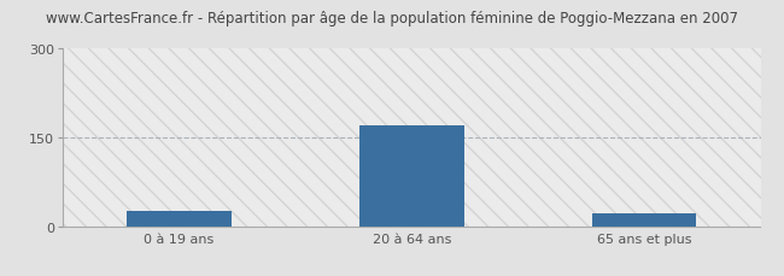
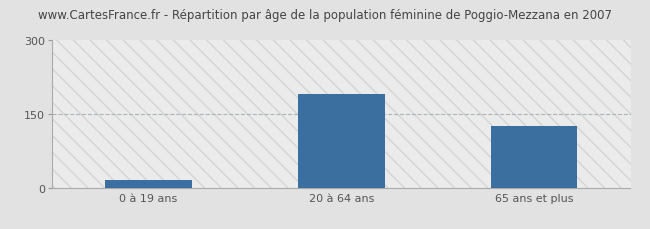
0 à 19 ans: 26 -> 15
20 à 64 ans: 170 -> 190
65 ans et plus: 21 -> 125
